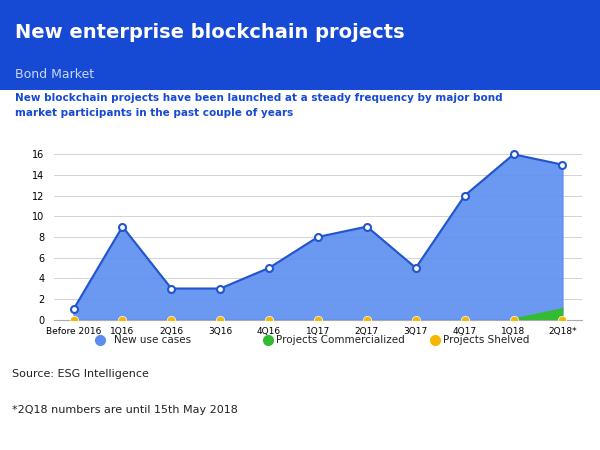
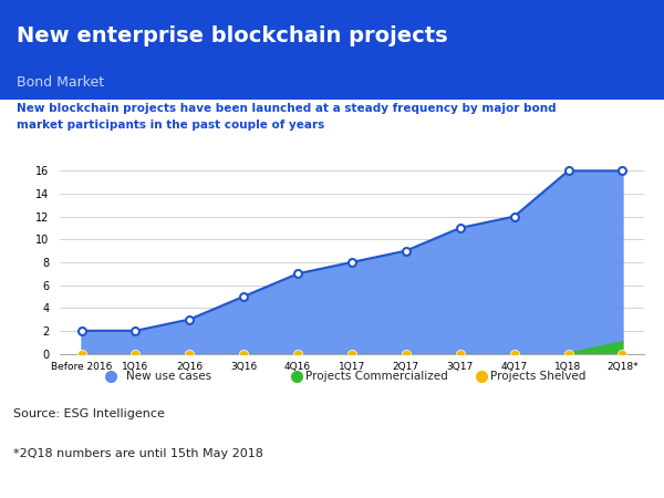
Before 2016: 1 -> 2
1Q16: 9 -> 2
3Q16: 3 -> 5
4Q16: 5 -> 7
3Q17: 5 -> 11
2Q18*: 15 -> 16
